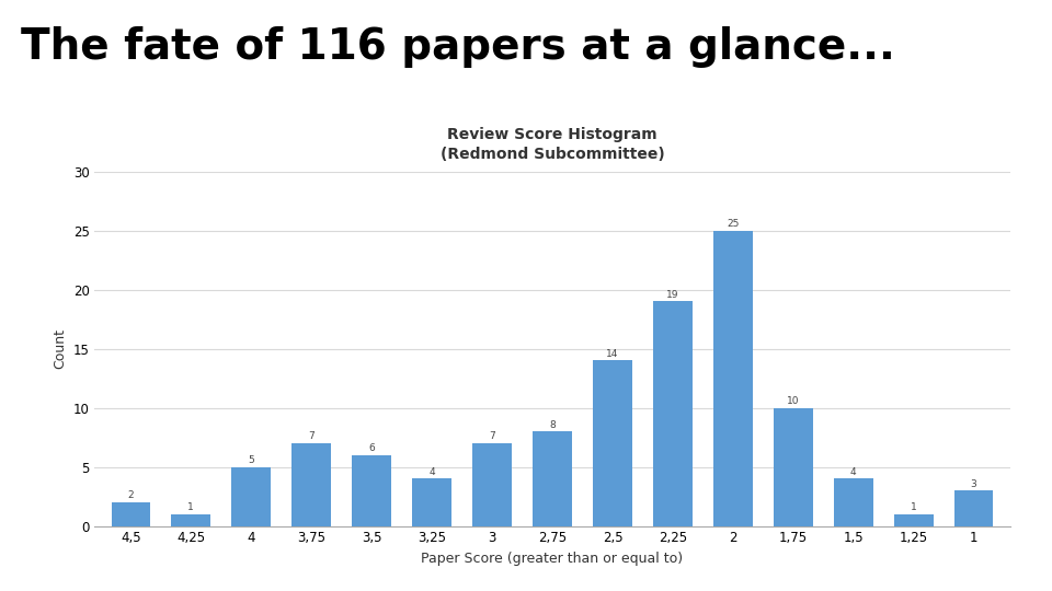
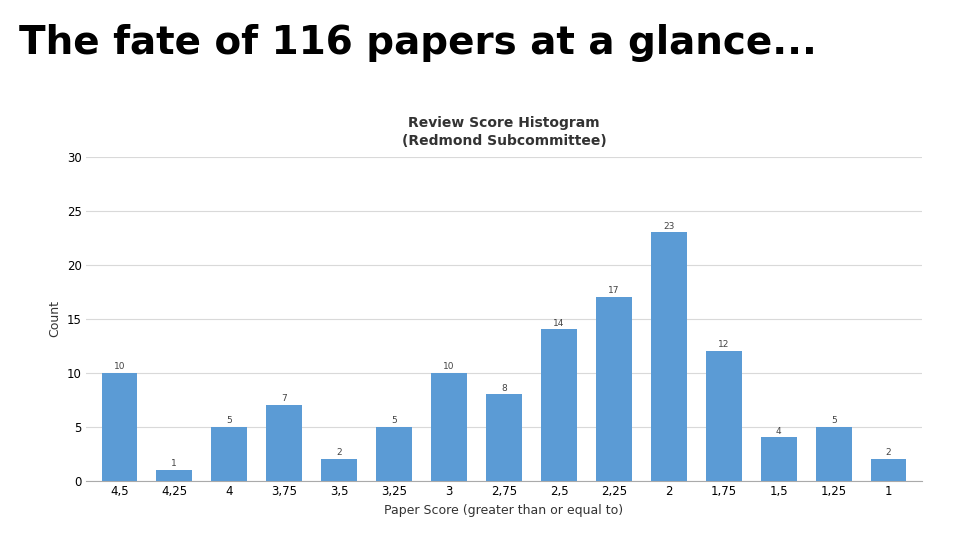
4,5: 2 -> 10
3,5: 6 -> 2
3,25: 4 -> 5
3: 7 -> 10
2,25: 19 -> 17
2: 25 -> 23
1,75: 10 -> 12
1,25: 1 -> 5
1: 3 -> 2
